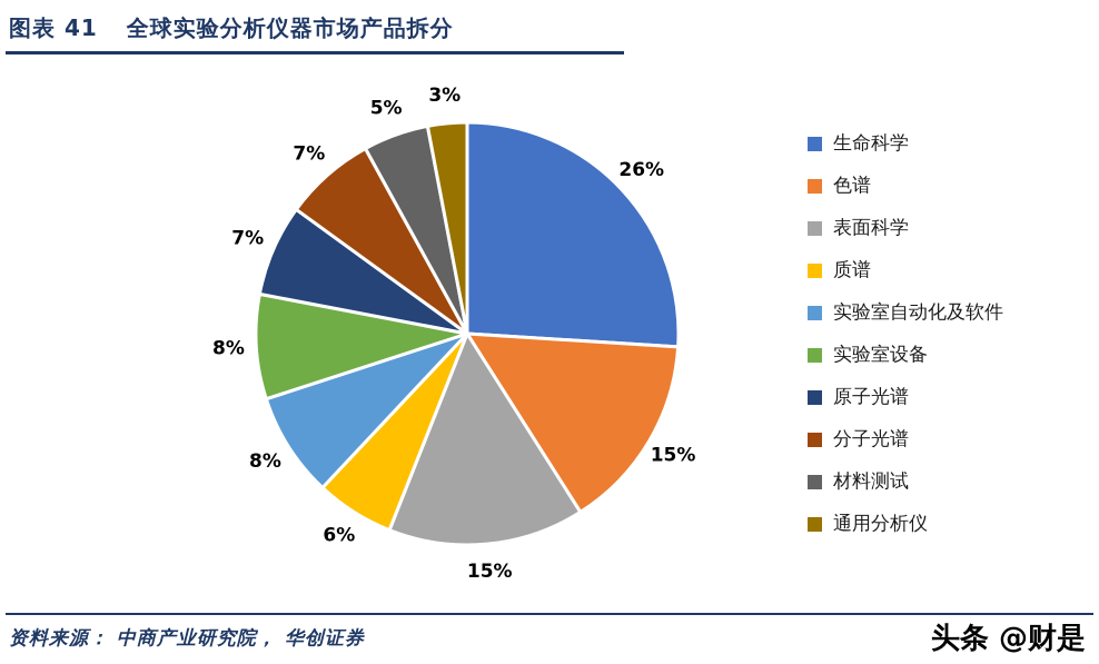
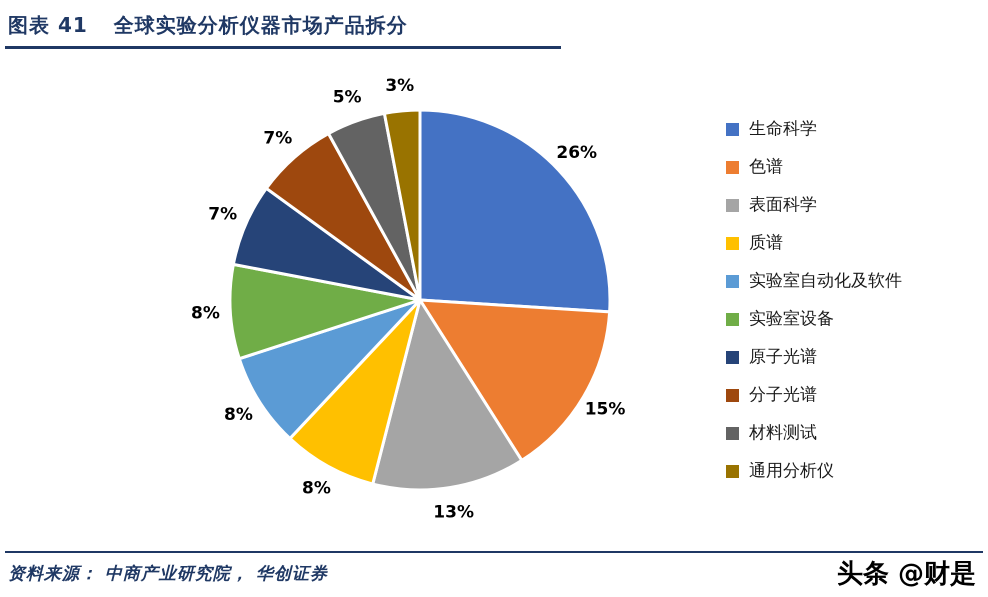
表面科学: 15% -> 13%
质谱: 6% -> 8%
